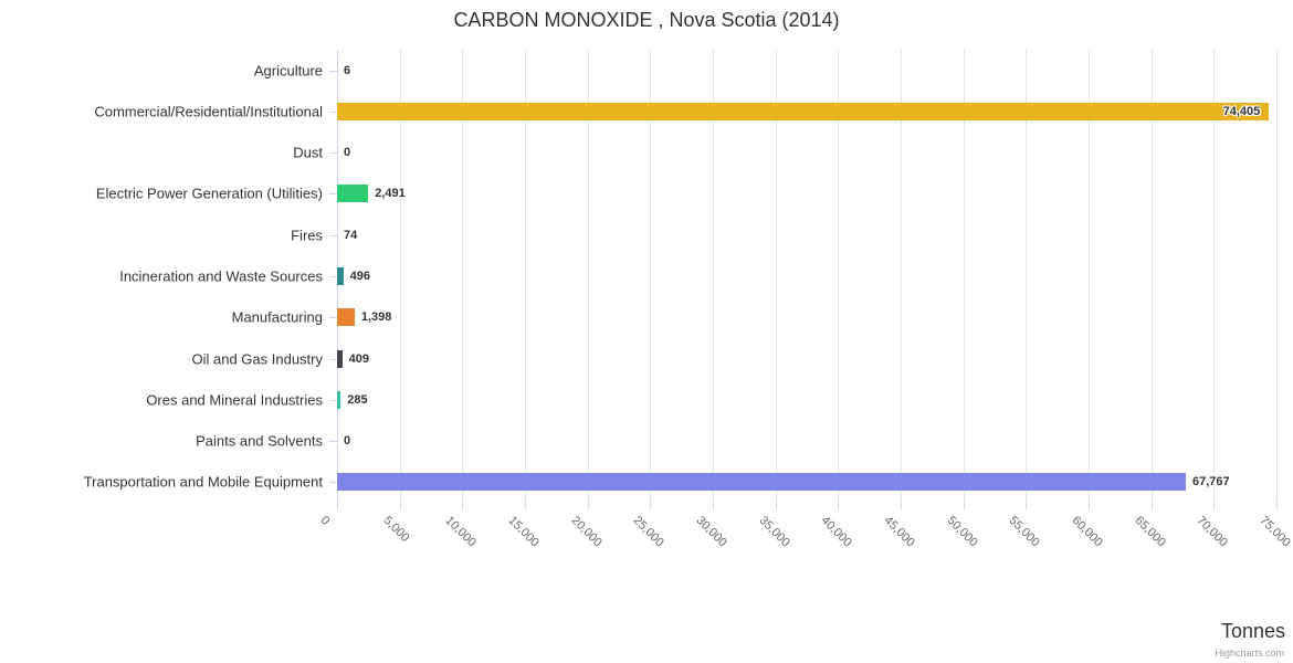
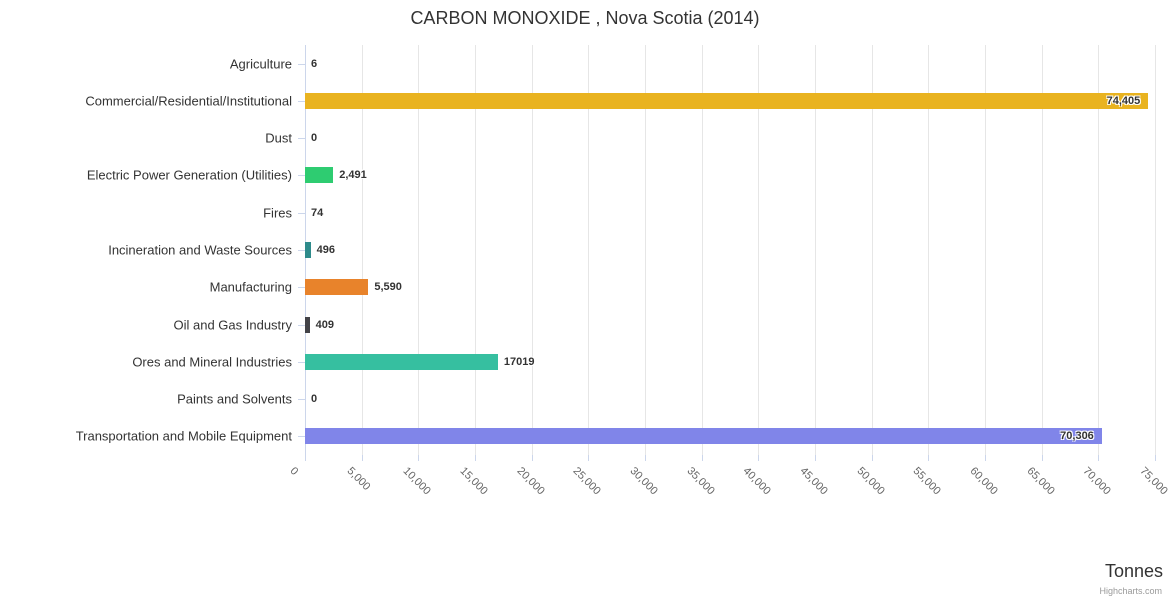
Manufacturing: 1,398 -> 5,590
Ores and Mineral Industries: 285 -> 17019
Transportation and Mobile Equipment: 67,767 -> 70,306
